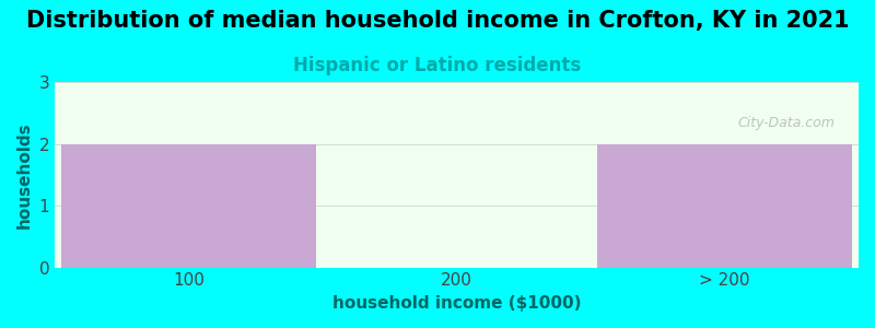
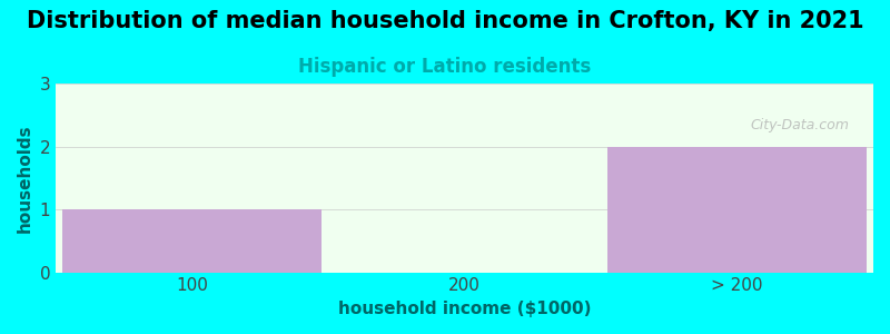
100: 2 -> 1
